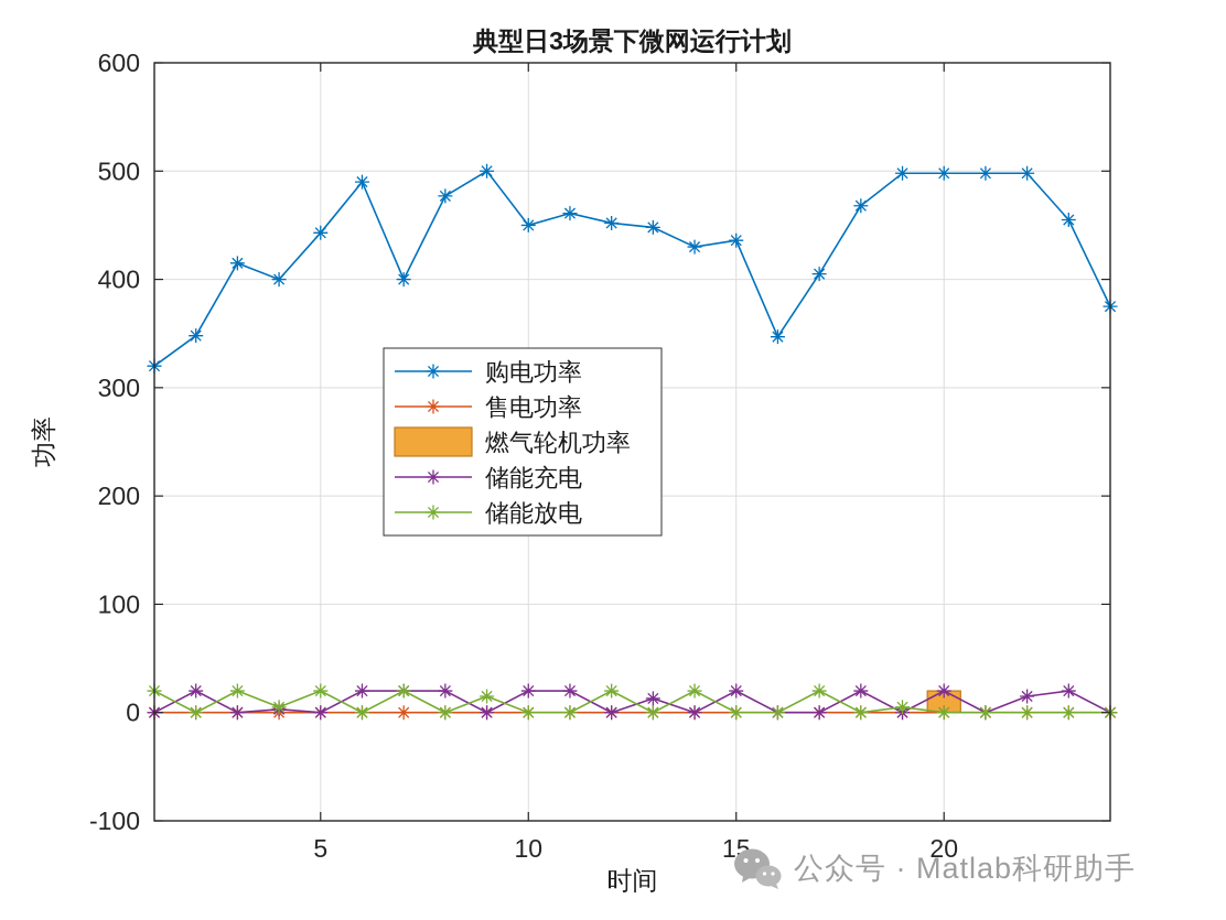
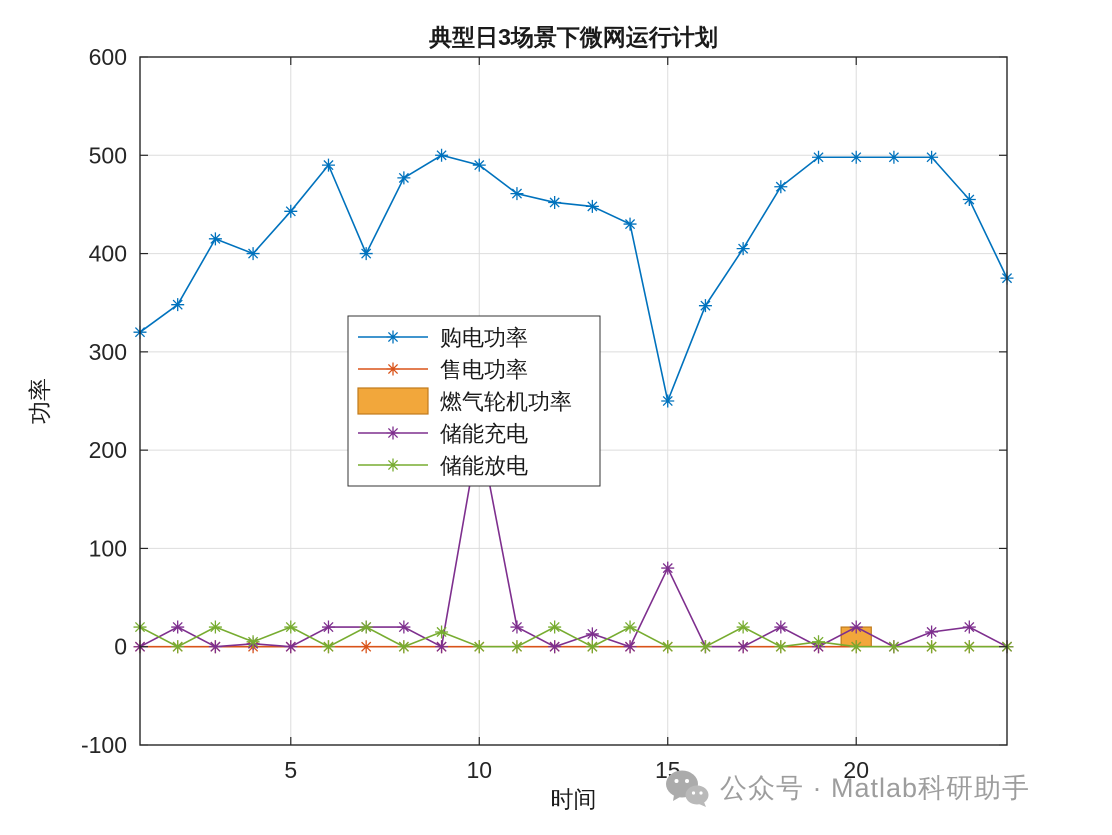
购电功率/10: 450 -> 490
储能充电/10: 20 -> 220
购电功率/15: 440 -> 250
储能充电/15: 20 -> 80
